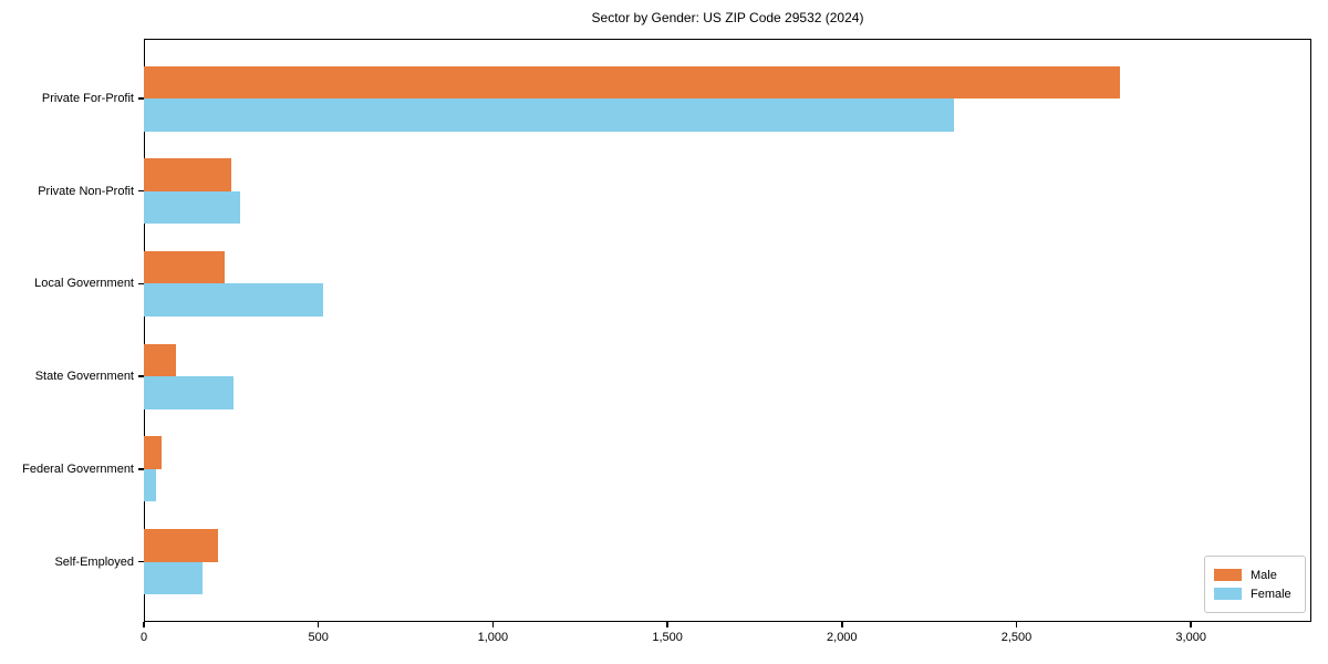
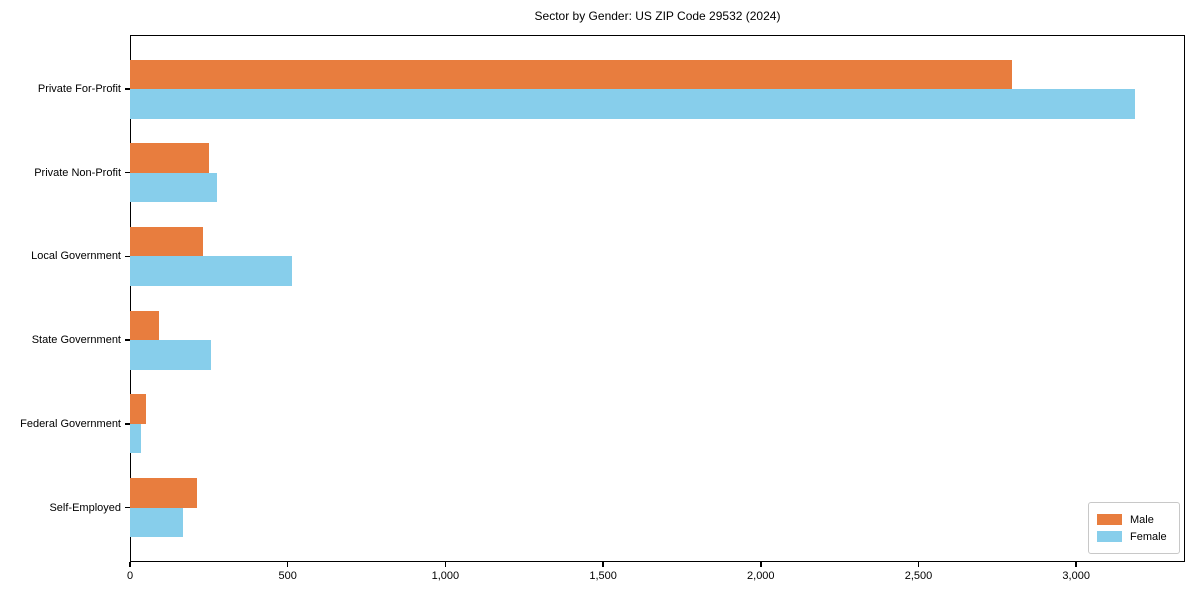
Female/Private For-Profit: 2320 -> 3190
